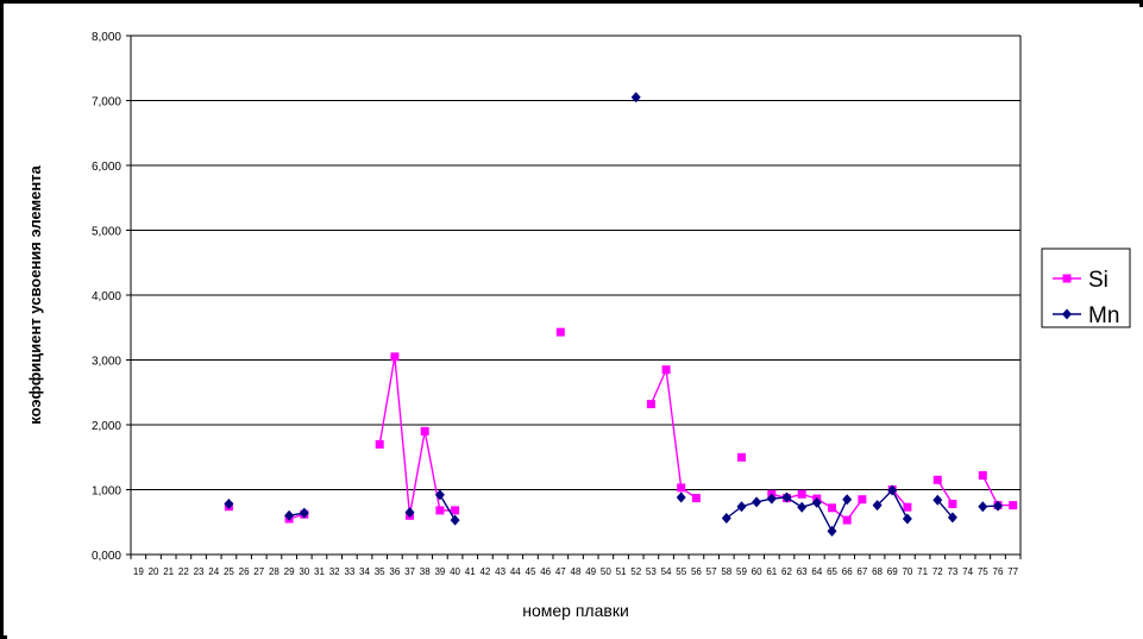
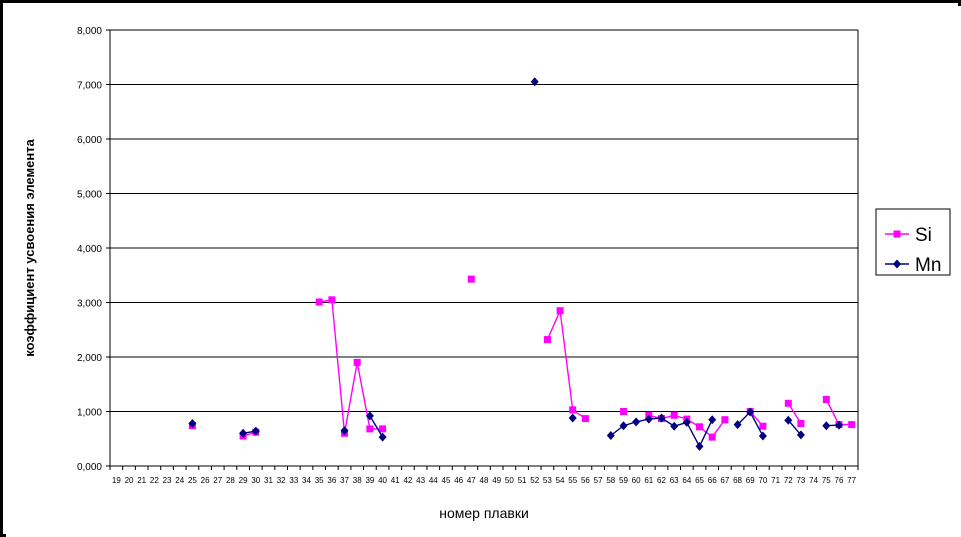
Si/35: 1,7 -> 3,0
Si/59: 1,5 -> 1,0
